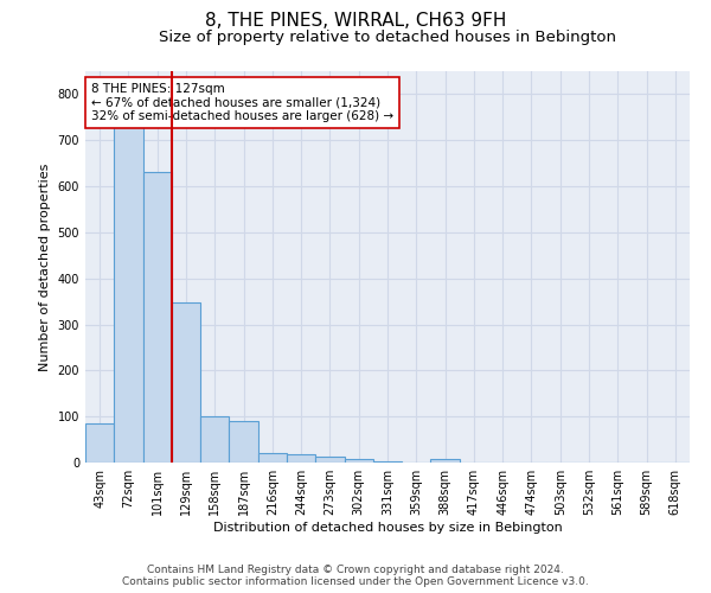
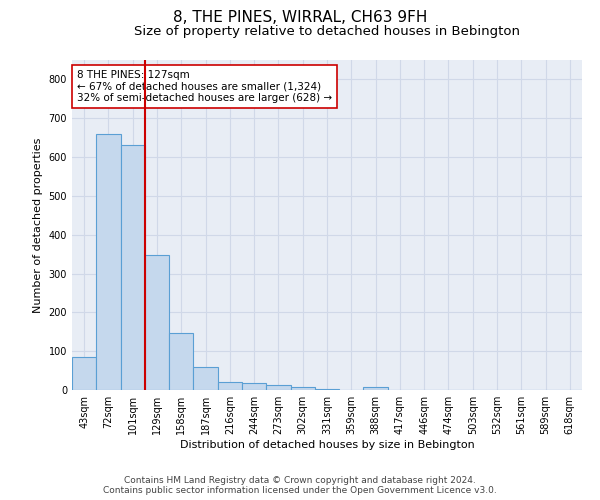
72sqm: 730 -> 660
158sqm: 100 -> 148
187sqm: 90 -> 58
